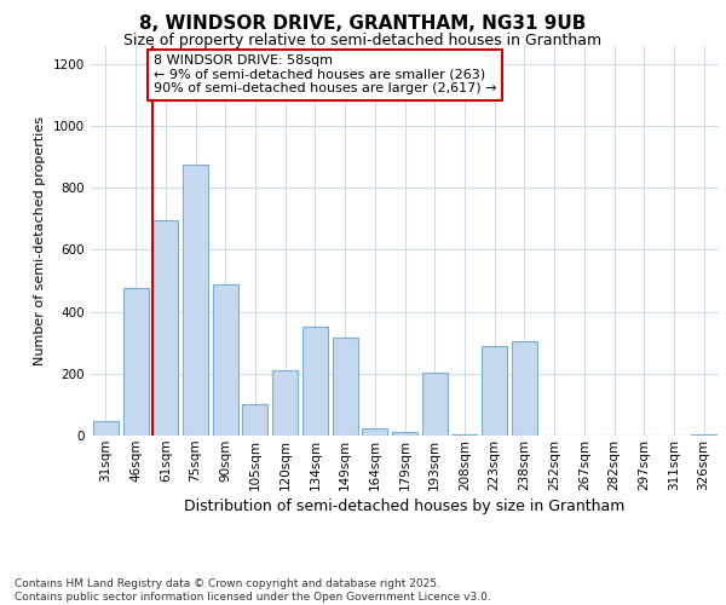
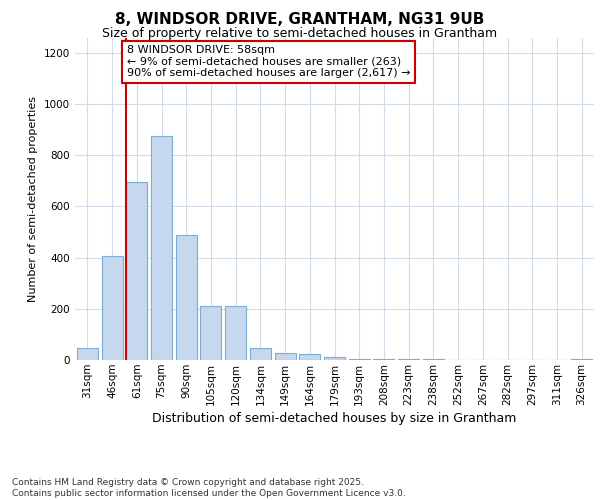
46sqm: 475 -> 405
105sqm: 100 -> 210
134sqm: 350 -> 47
149sqm: 315 -> 28
193sqm: 205 -> 5
223sqm: 290 -> 3
238sqm: 305 -> 2
